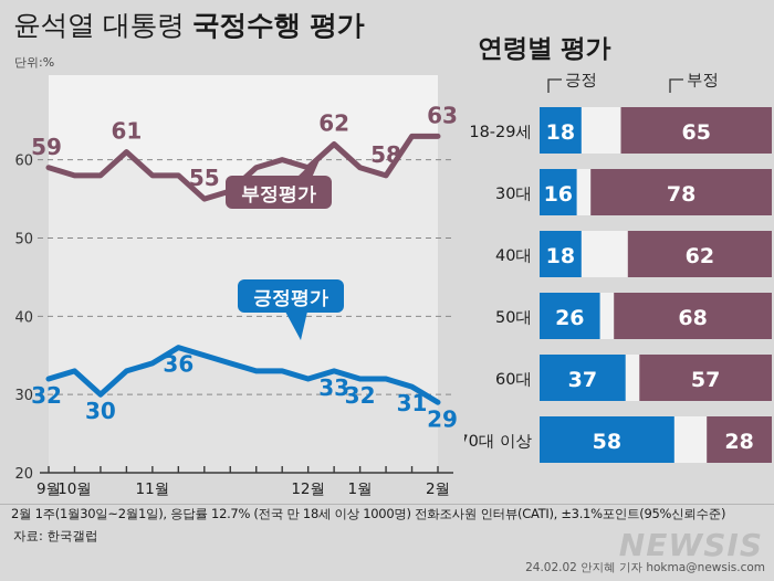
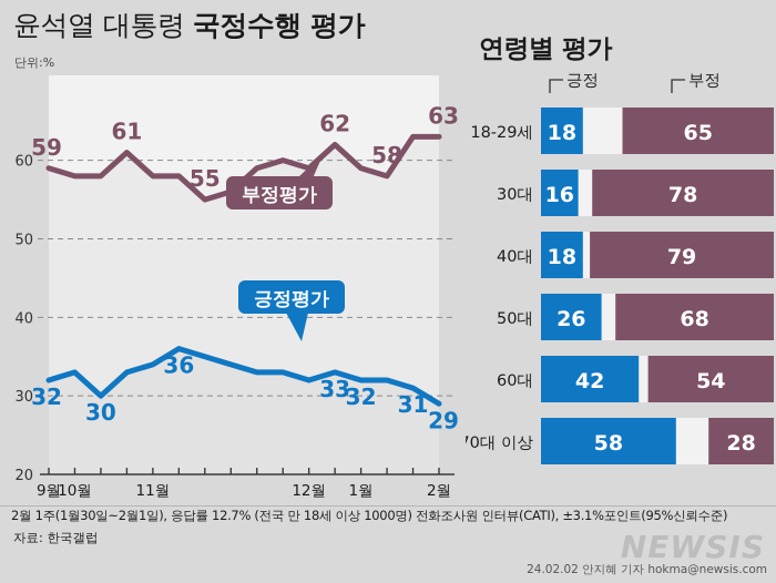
연령별 평가/부정/40대: 62 -> 79
연령별 평가/긍정/60대: 37 -> 42
연령별 평가/부정/60대: 57 -> 54
